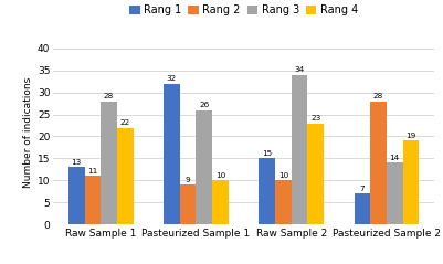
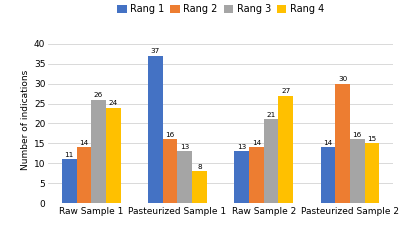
Rang 1/Raw Sample 1: 13 -> 11
Rang 2/Raw Sample 1: 11 -> 14
Rang 3/Raw Sample 1: 28 -> 26
Rang 4/Raw Sample 1: 22 -> 24
Rang 1/Pasteurized Sample 1: 32 -> 37
Rang 2/Pasteurized Sample 1: 9 -> 16
Rang 3/Pasteurized Sample 1: 26 -> 13
Rang 4/Pasteurized Sample 1: 10 -> 8
Rang 1/Raw Sample 2: 15 -> 13
Rang 2/Raw Sample 2: 10 -> 14
Rang 3/Raw Sample 2: 34 -> 21
Rang 4/Raw Sample 2: 23 -> 27
Rang 1/Pasteurized Sample 2: 7 -> 14
Rang 2/Pasteurized Sample 2: 28 -> 30
Rang 3/Pasteurized Sample 2: 14 -> 16
Rang 4/Pasteurized Sample 2: 19 -> 15
